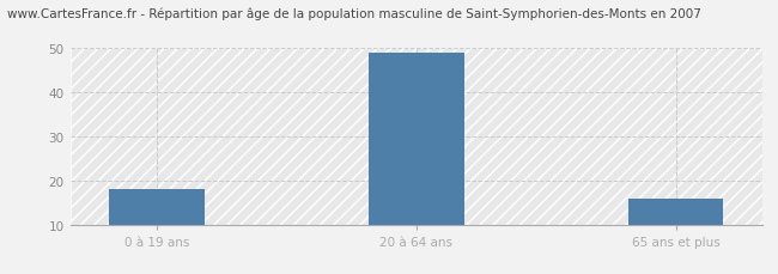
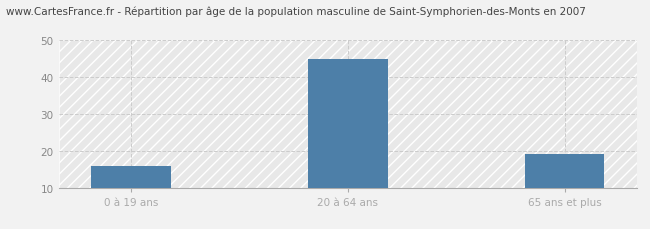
0 à 19 ans: 18 -> 16
20 à 64 ans: 49 -> 45
65 ans et plus: 16 -> 19
